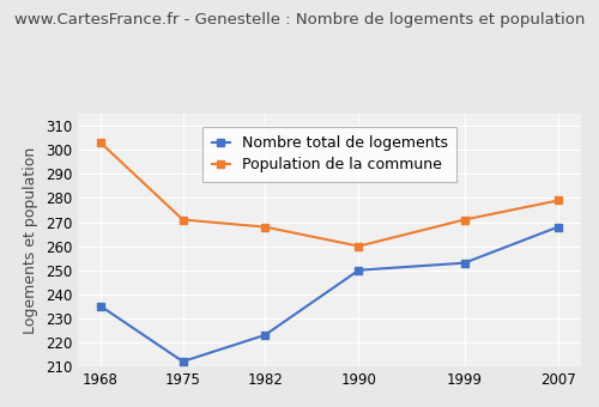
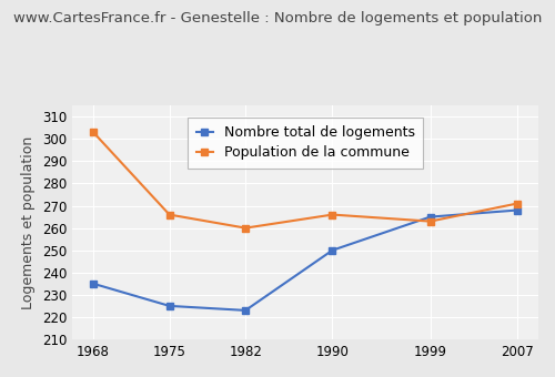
Nombre total de logements/1975: 212 -> 225
Population de la commune/1975: 271 -> 266
Population de la commune/1982: 268 -> 260
Population de la commune/1990: 260 -> 266
Nombre total de logements/1999: 253 -> 265
Population de la commune/1999: 271 -> 263
Population de la commune/2007: 279 -> 271
